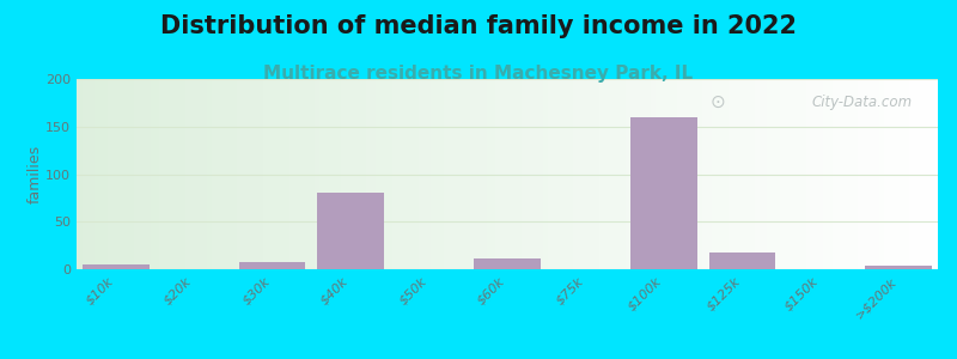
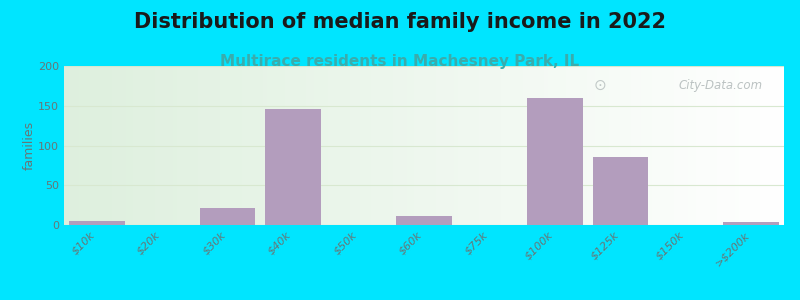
$30k: 8 -> 22
$40k: 80 -> 146
$125k: 18 -> 86
